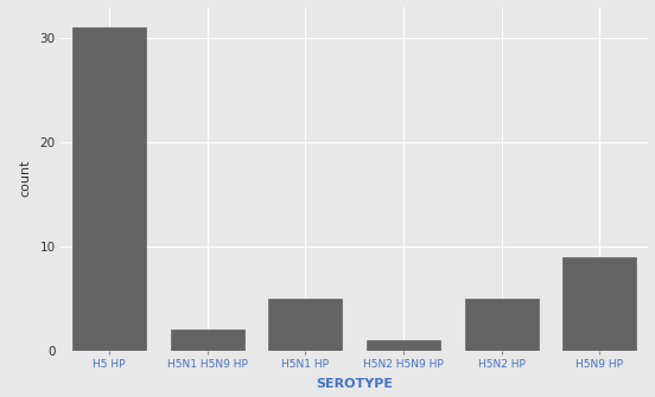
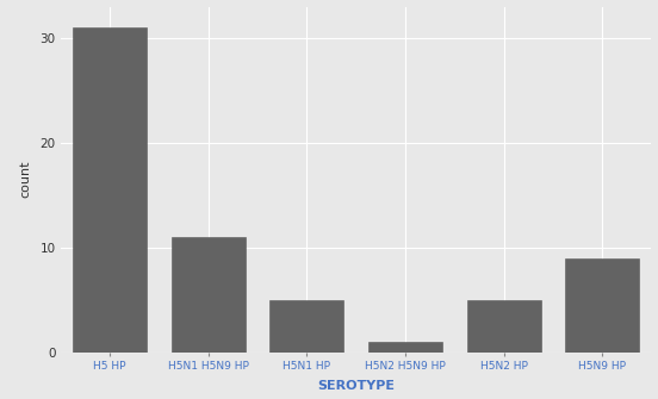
H5N1 H5N9 HP: 2 -> 11
